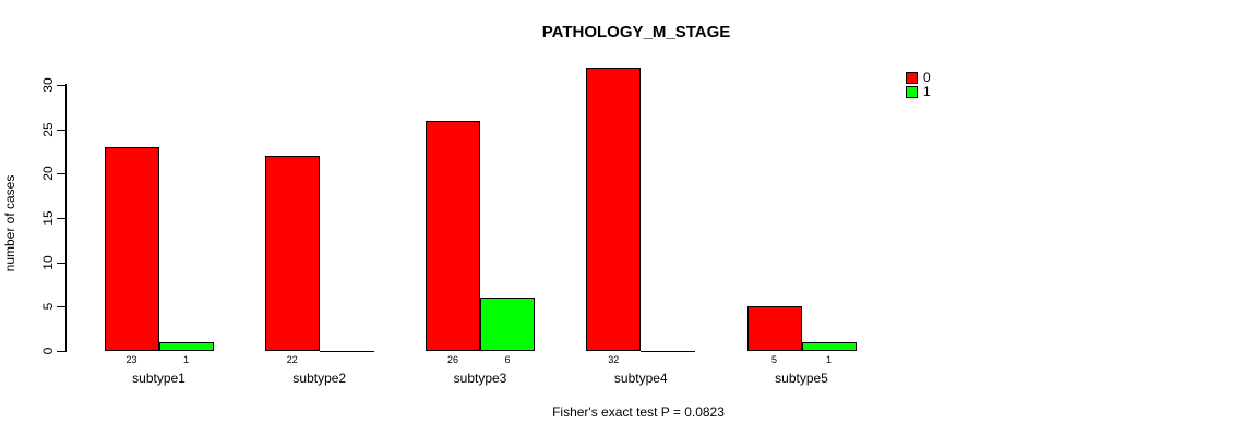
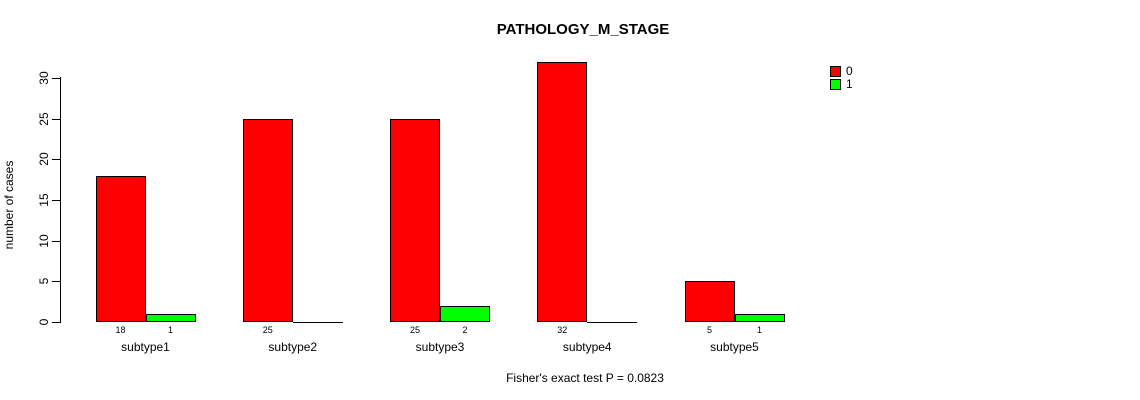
0/subtype1: 23 -> 18
0/subtype2: 22 -> 25
0/subtype3: 26 -> 25
1/subtype3: 6 -> 2
